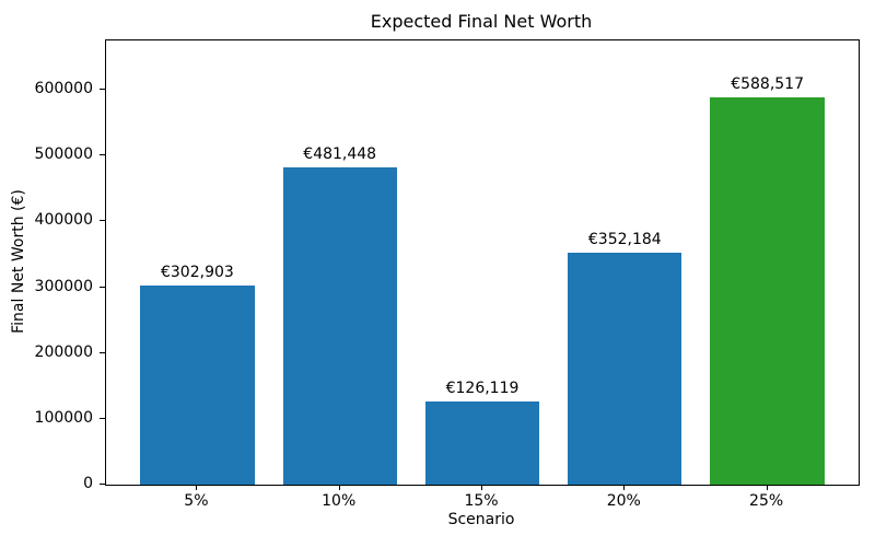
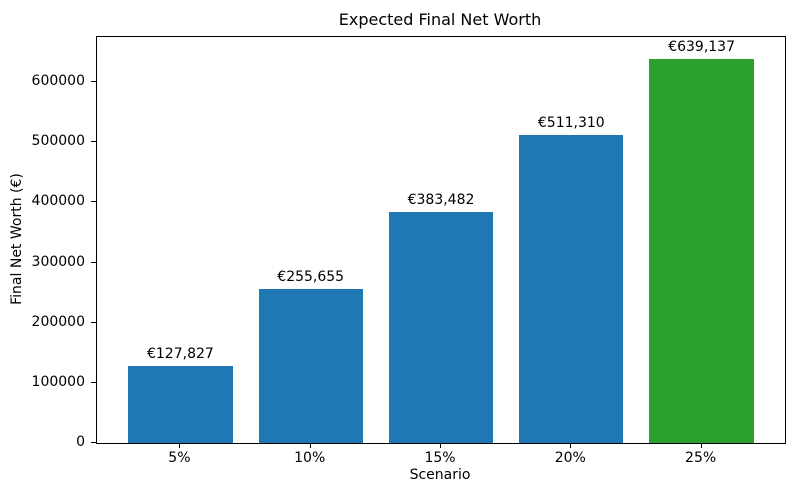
5%: €302,903 -> €127,827
10%: €481,448 -> €255,655
15%: €126,119 -> €383,482
20%: €352,184 -> €511,310
25%: €588,517 -> €639,137
